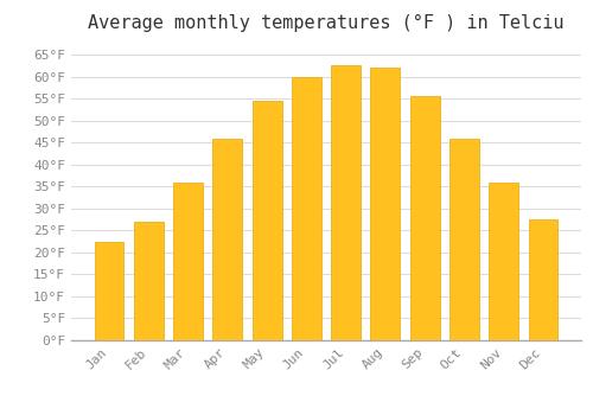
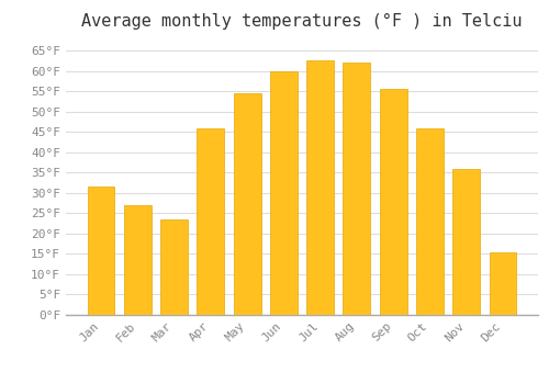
Jan: 22.5°F -> 31.5°F
Mar: 36.0°F -> 23.5°F
Dec: 27.5°F -> 15.5°F
